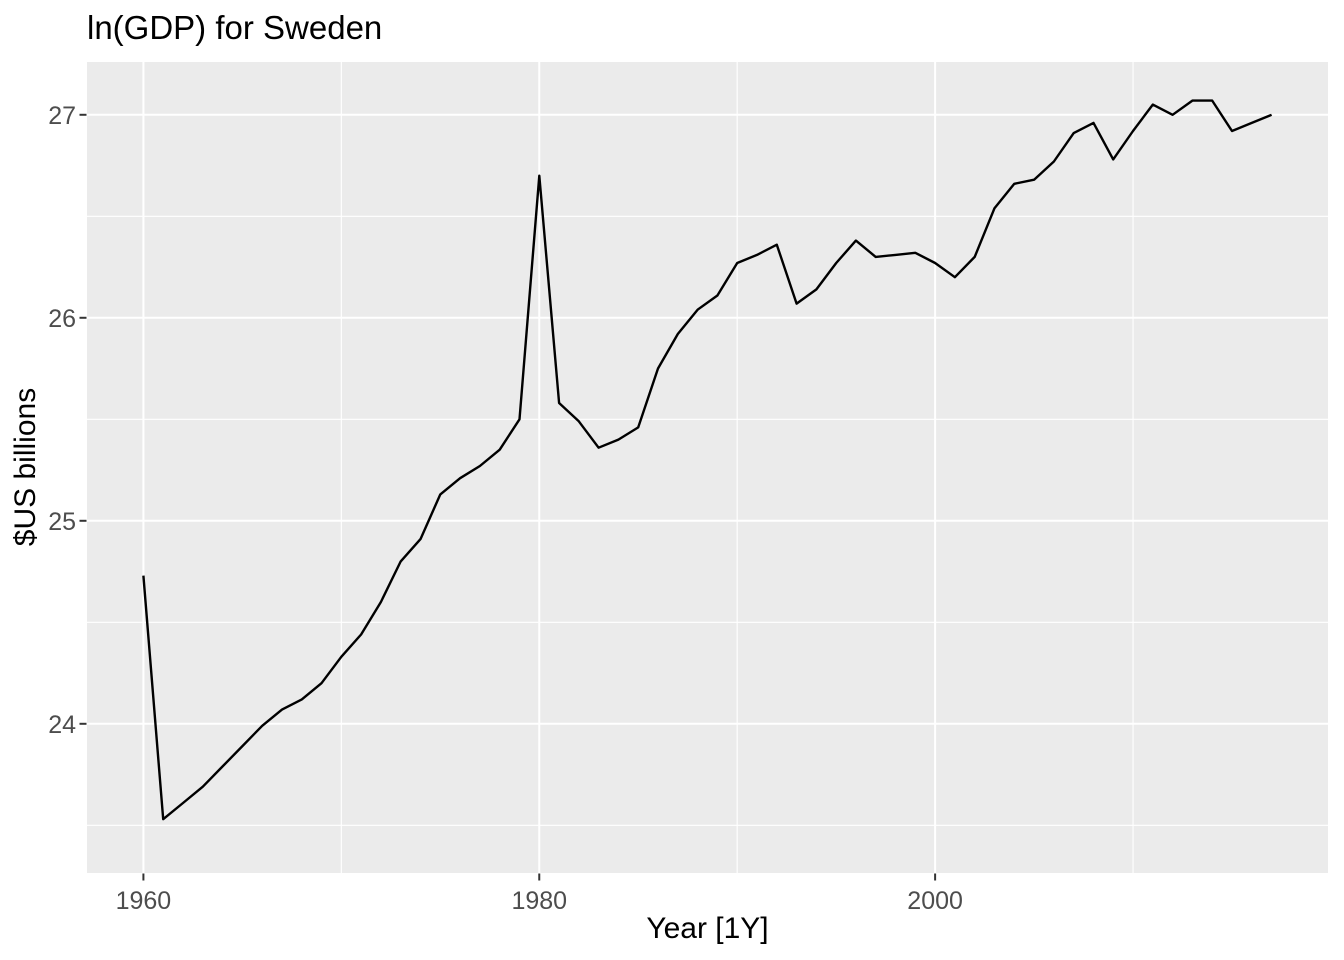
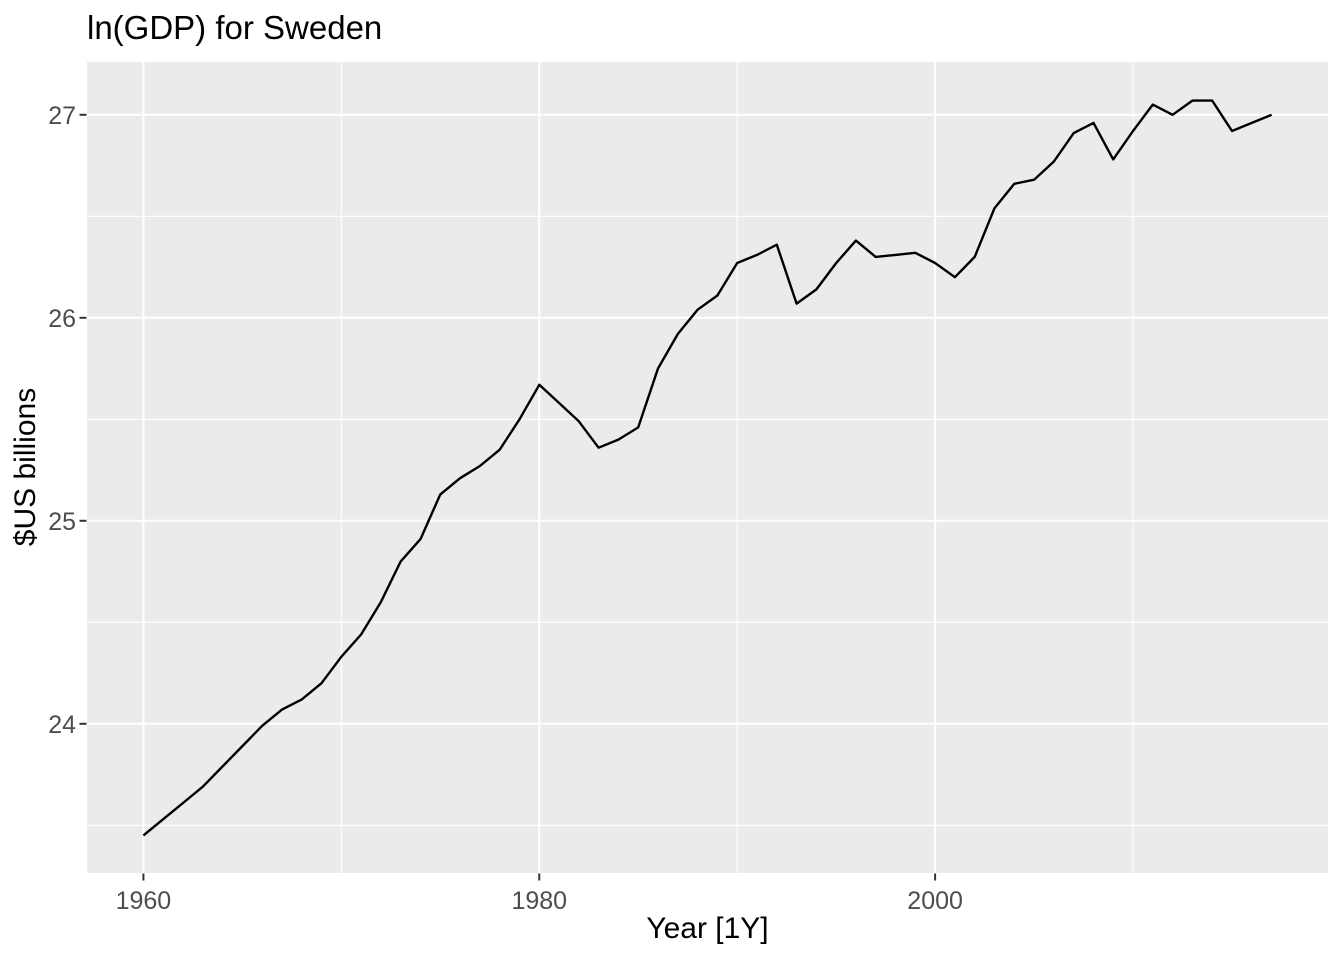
1960: 24.73 -> 23.45
1980: 26.70 -> 25.67
